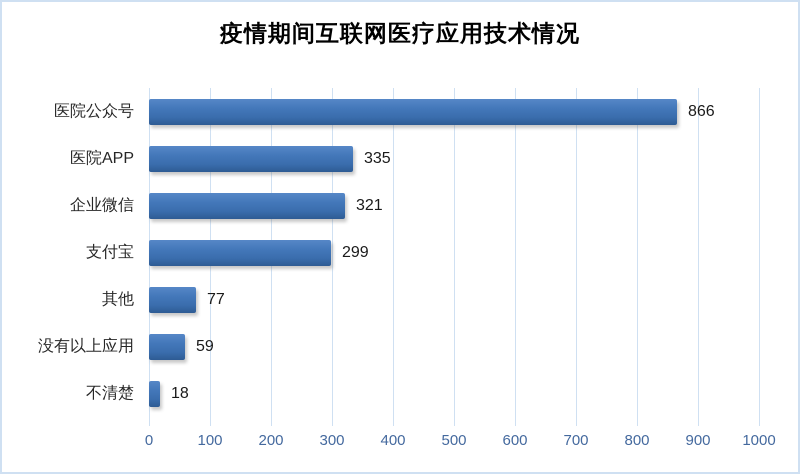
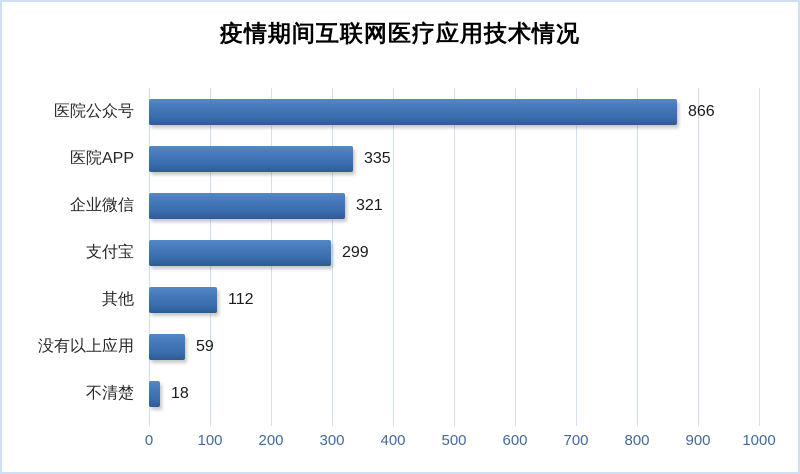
其他: 77 -> 112
